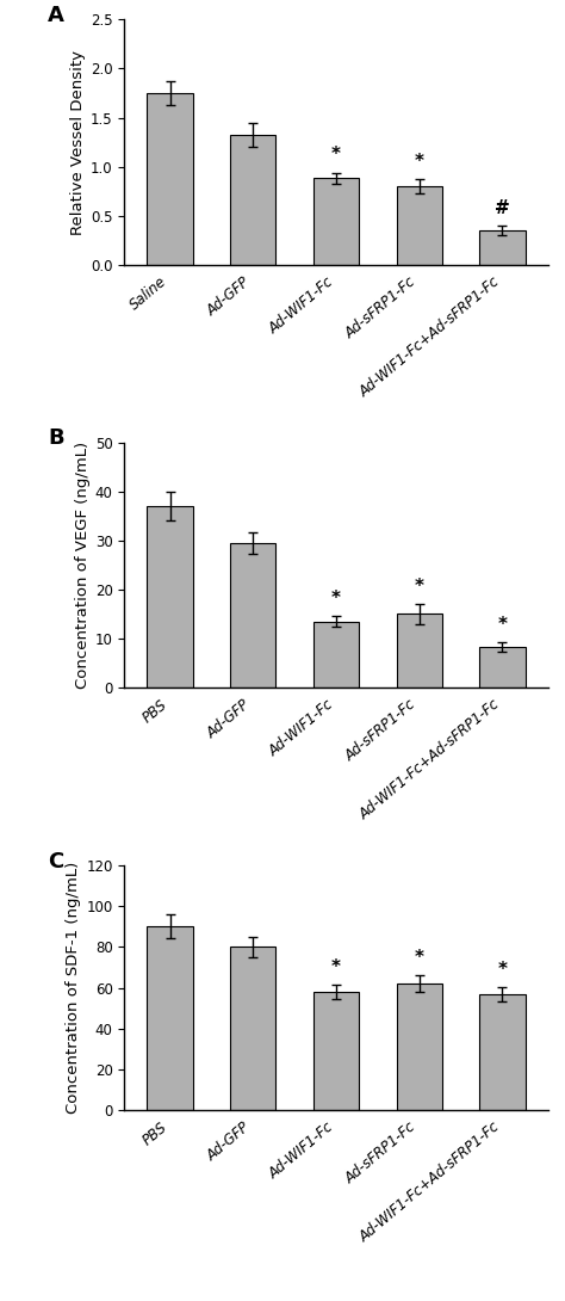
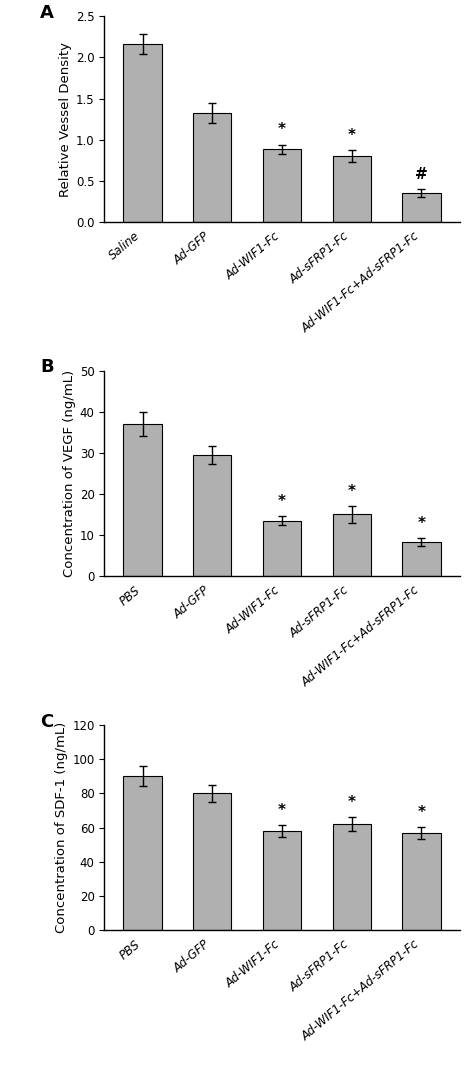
Saline: 1.75 -> 2.16
